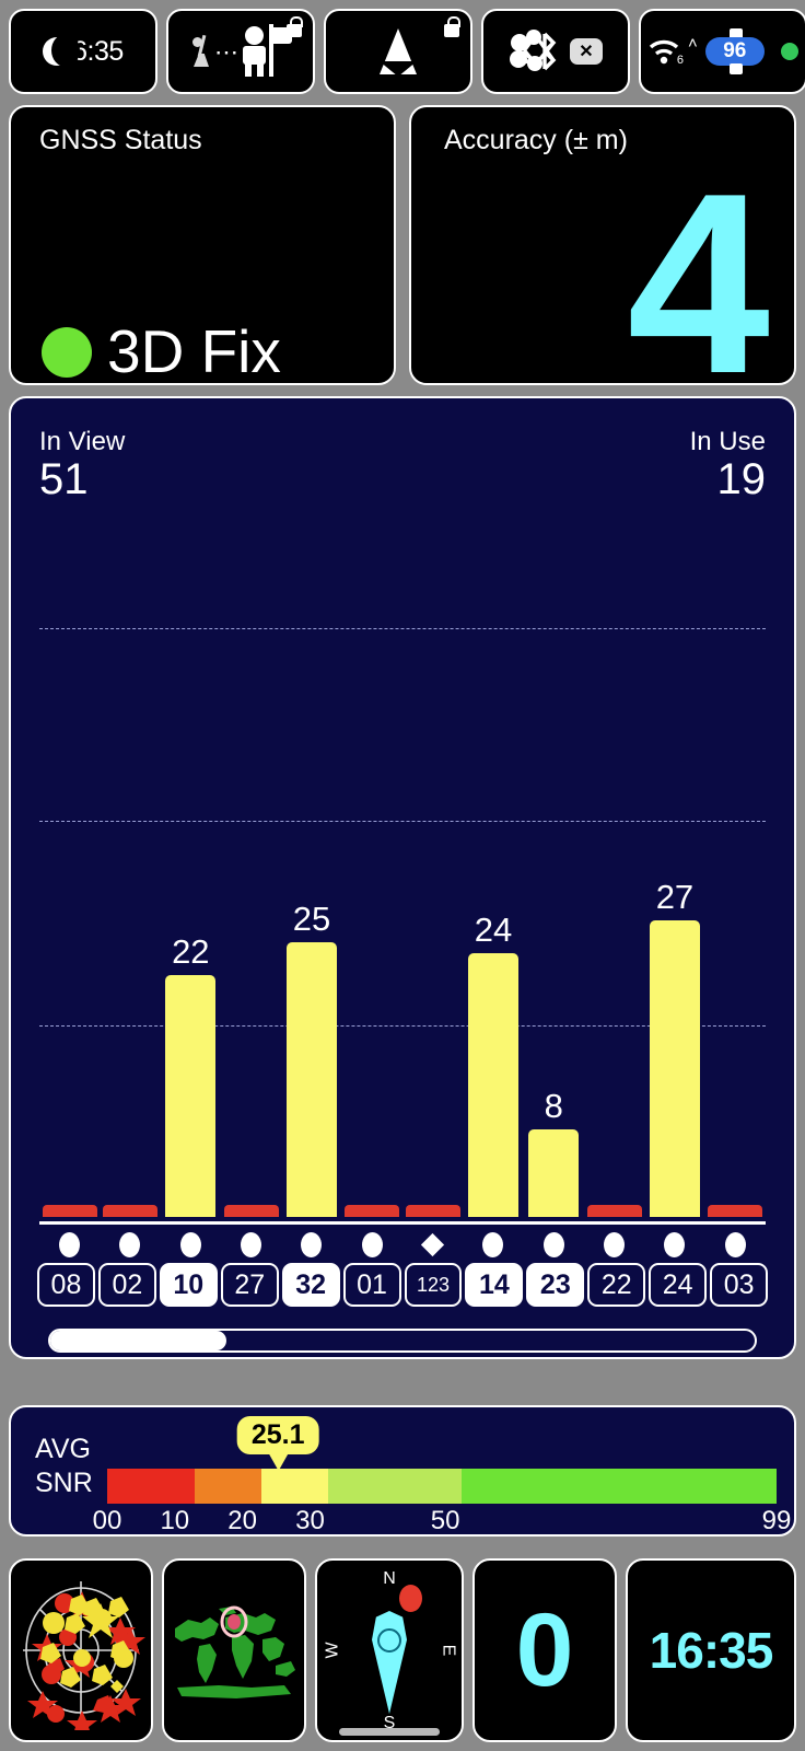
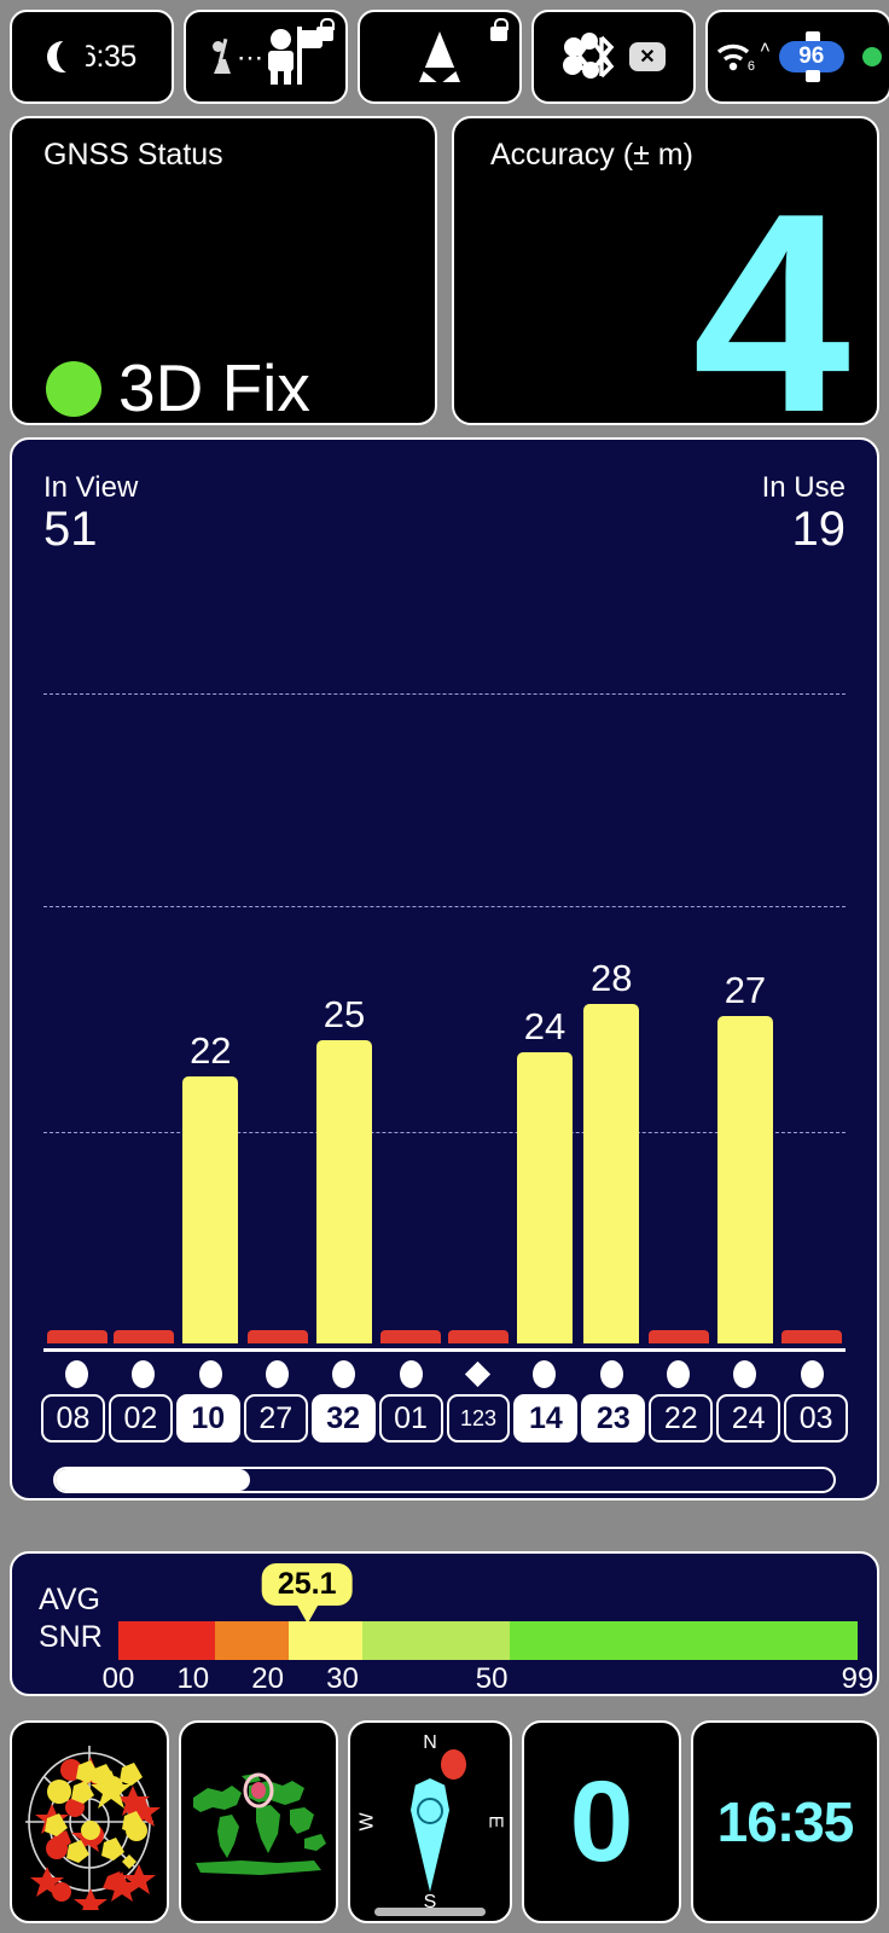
23: 8 -> 28
